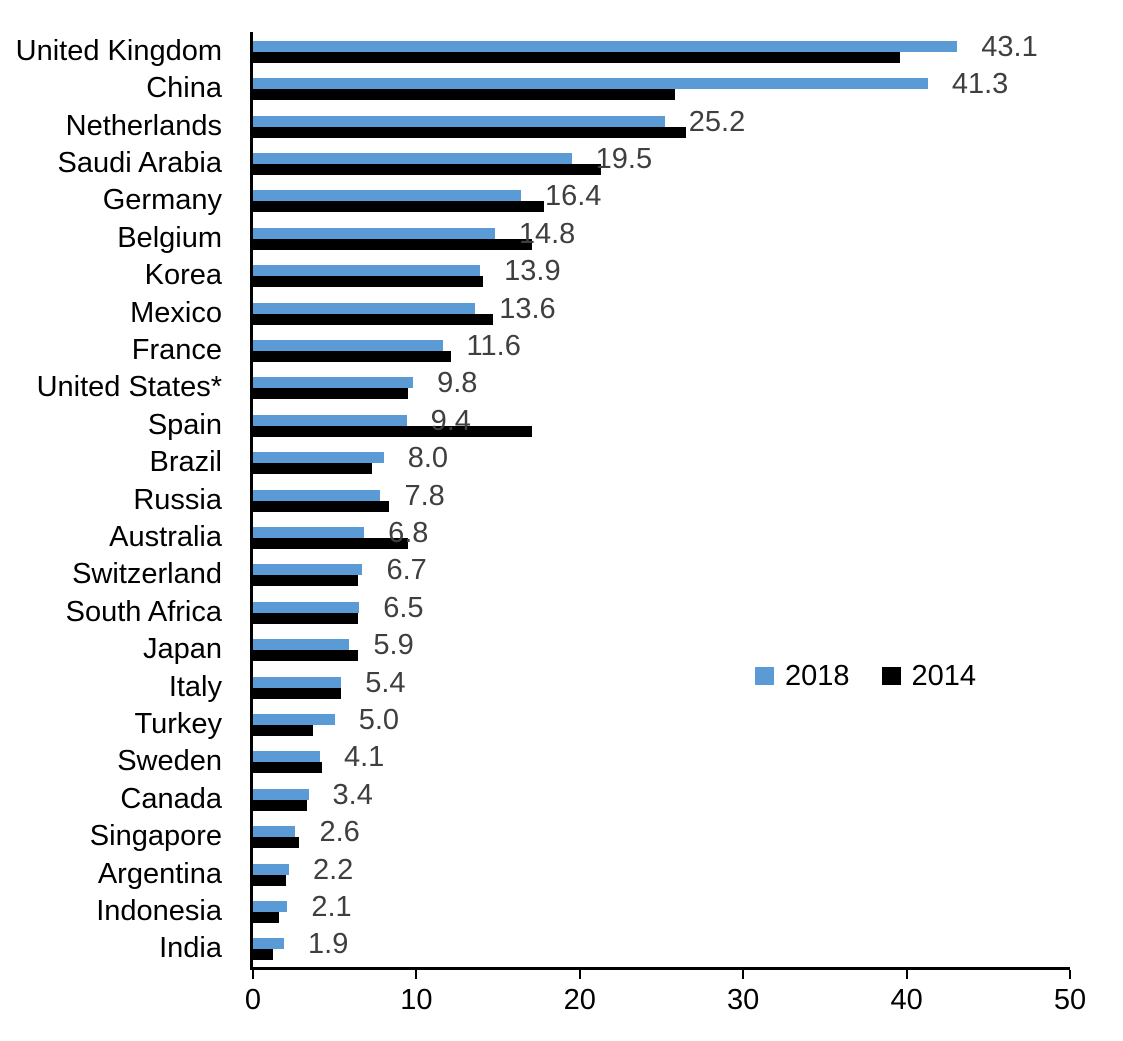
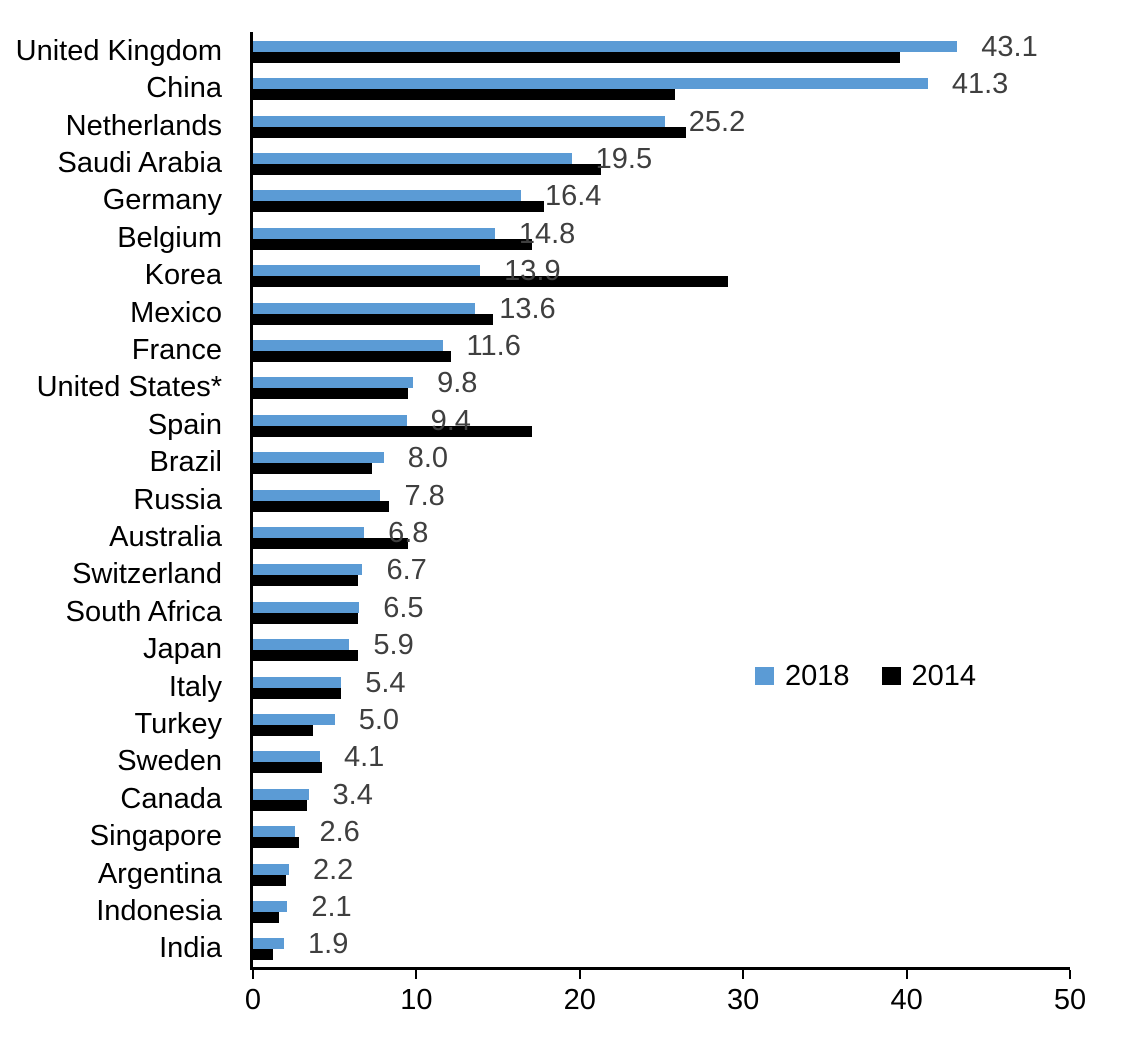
2014/Korea: 14.1 -> 29.1
